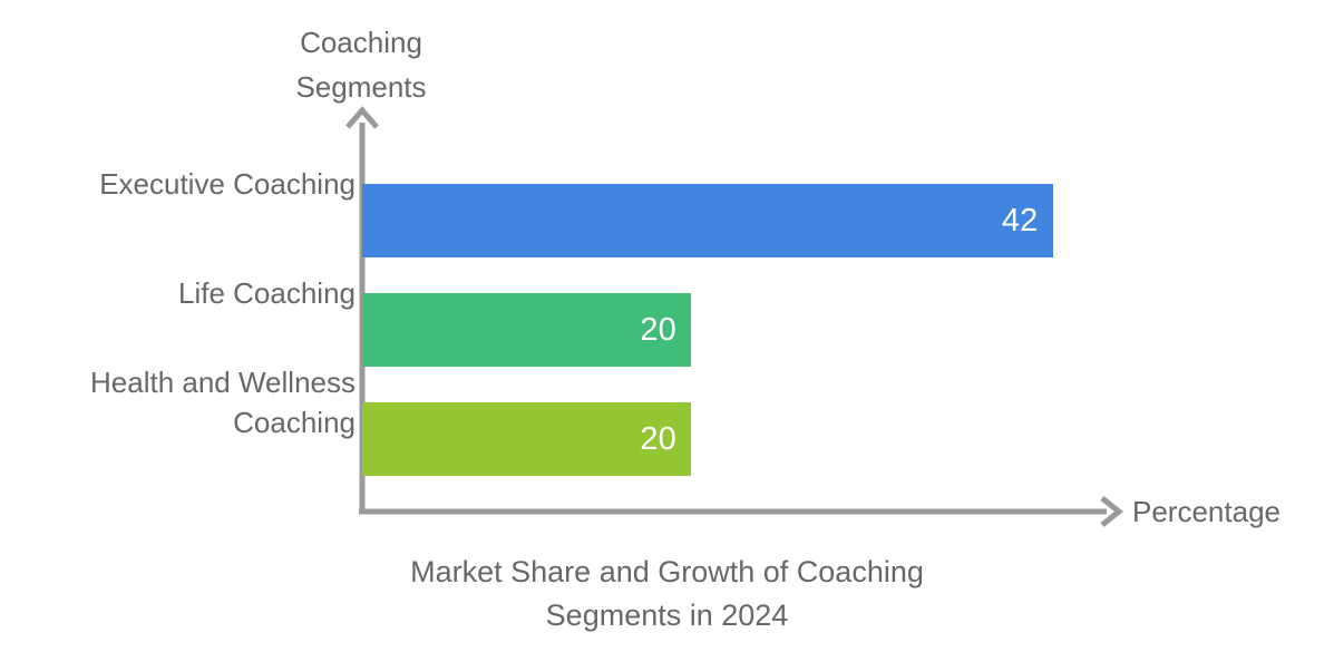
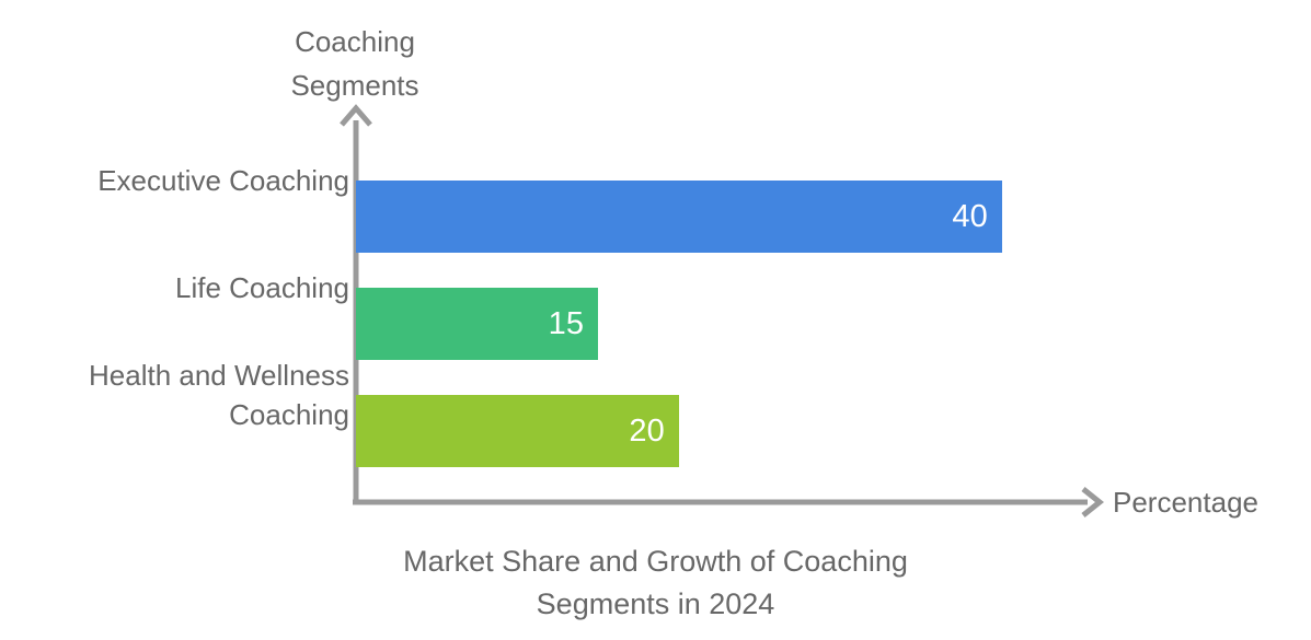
Executive Coaching: 42 -> 40
Life Coaching: 20 -> 15
